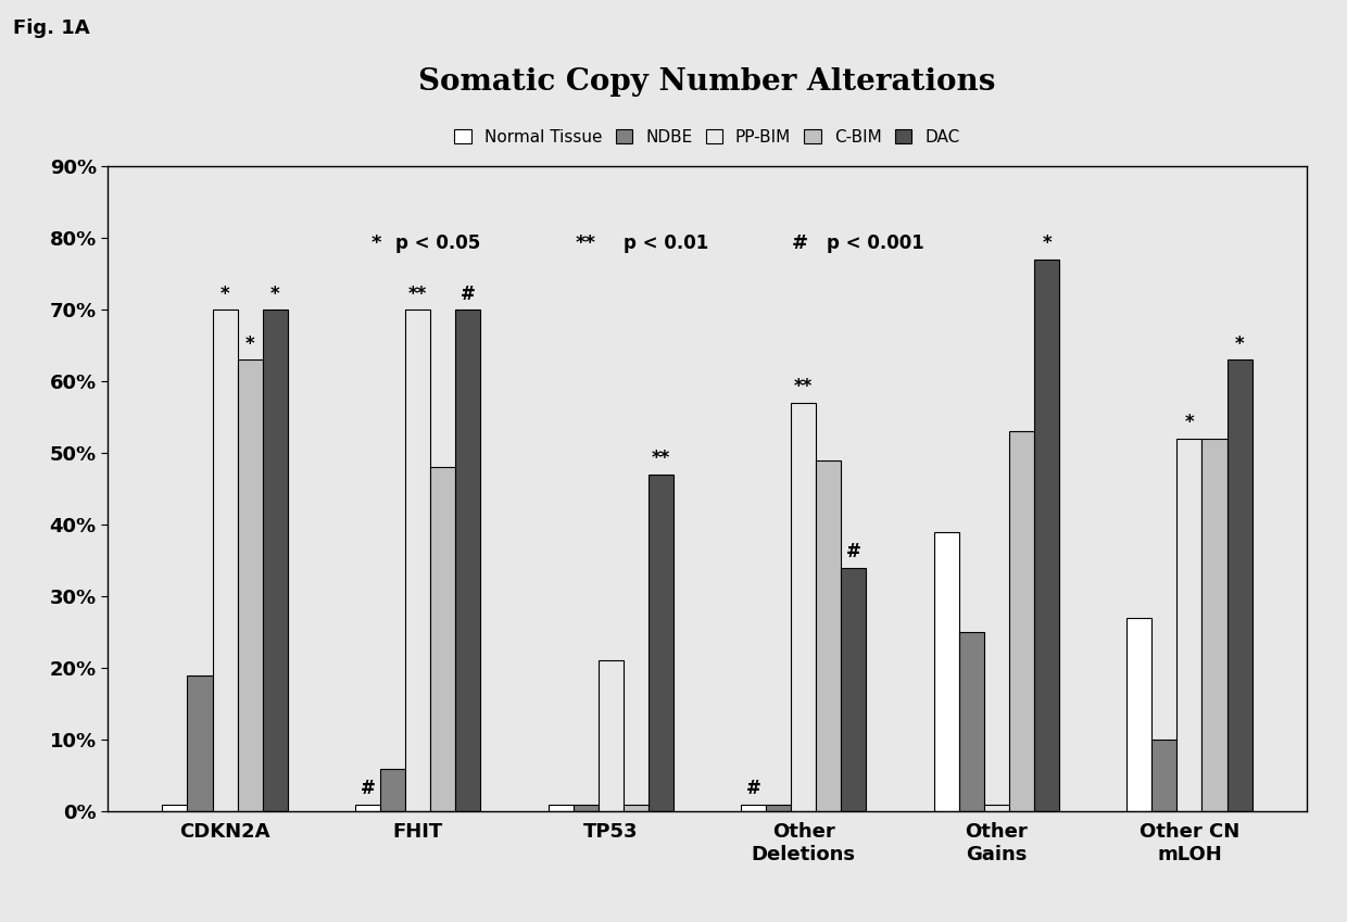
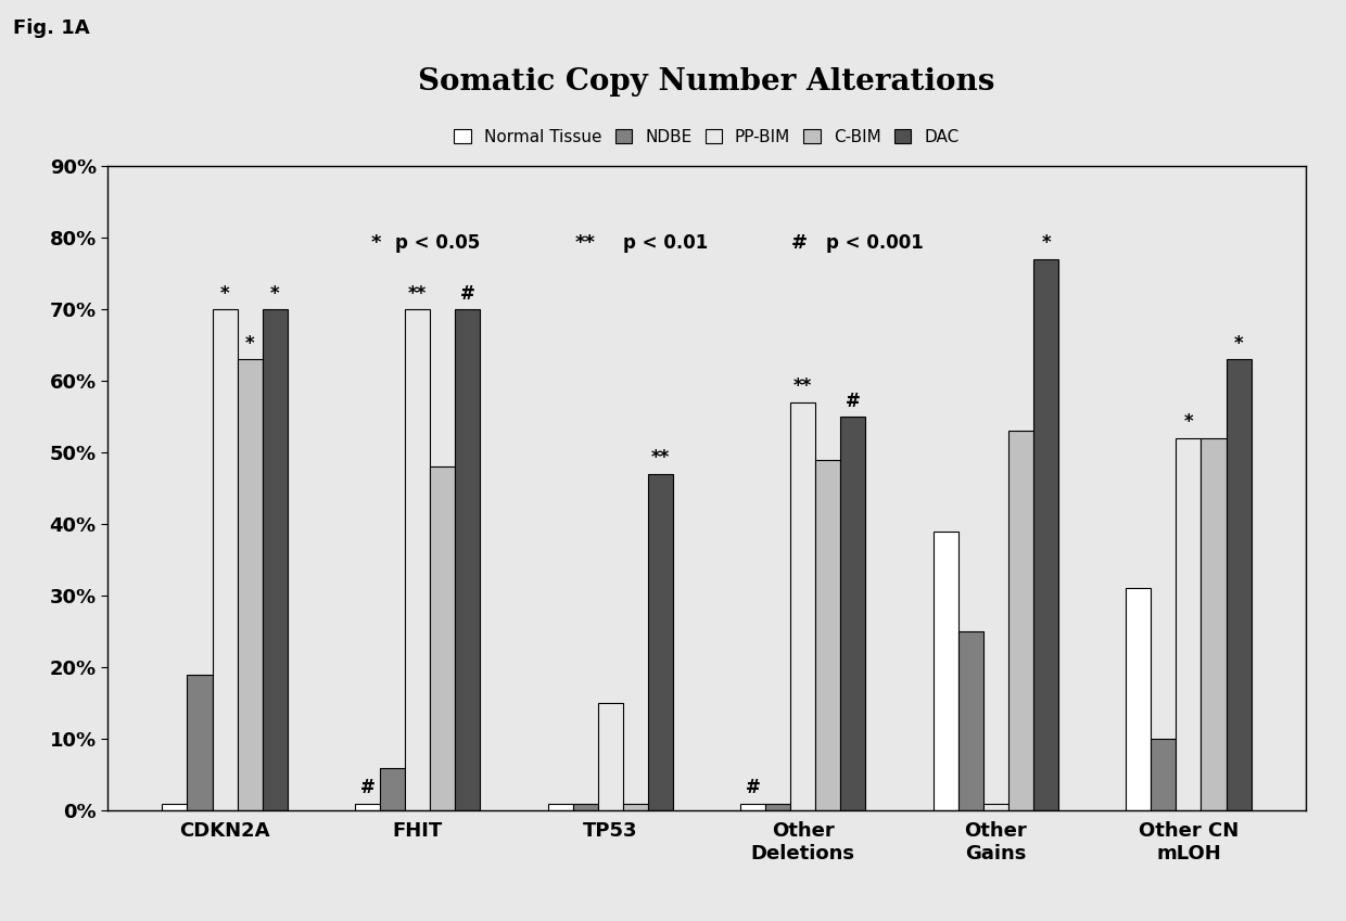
PP-BIM/TP53: 21% -> 15%
DAC/Other Deletions: 34% -> 55%
Normal Tissue/Other CN mLOH: 27% -> 31%
